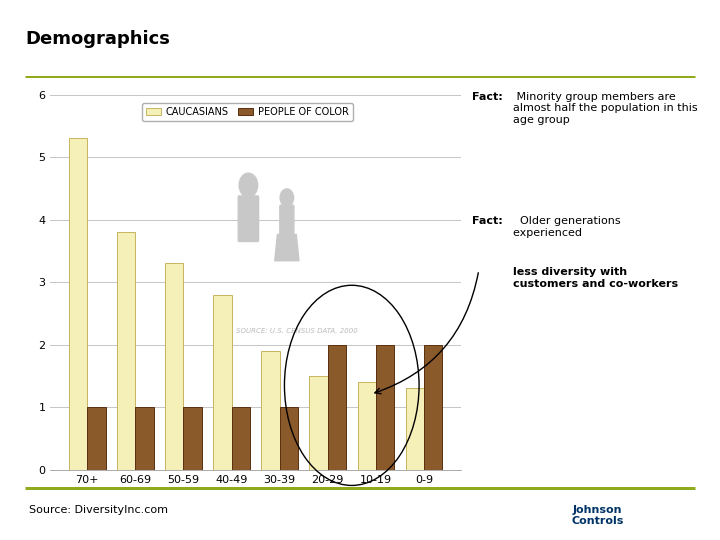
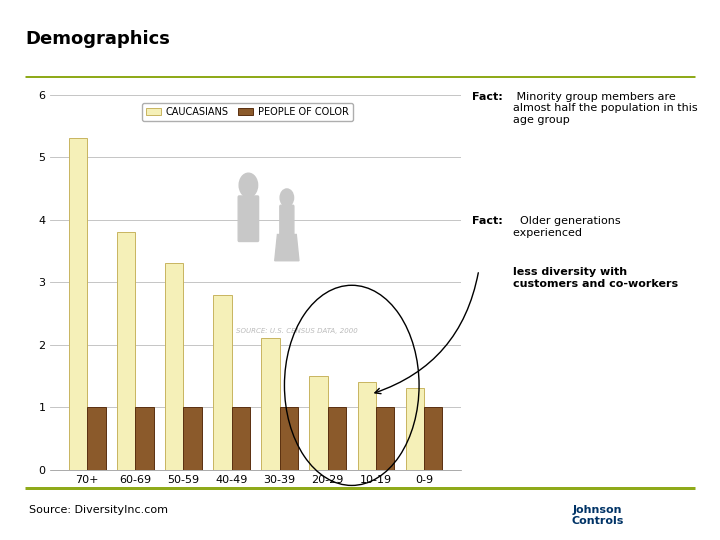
CAUCASIANS/30-39: 1.9 -> 2.1
PEOPLE OF COLOR/20-29: 2 -> 1
PEOPLE OF COLOR/10-19: 2 -> 1
PEOPLE OF COLOR/0-9: 2 -> 1
